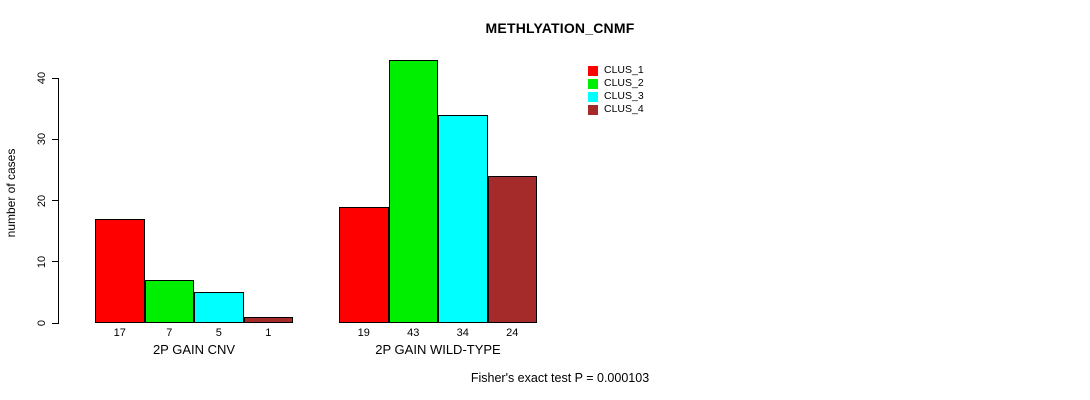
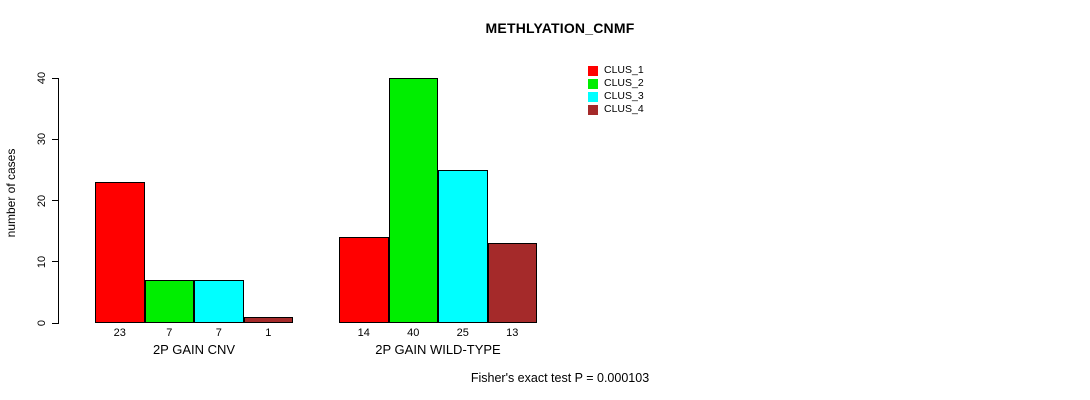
CLUS_1/2P GAIN CNV: 17 -> 23
CLUS_3/2P GAIN CNV: 5 -> 7
CLUS_1/2P GAIN WILD-TYPE: 19 -> 14
CLUS_2/2P GAIN WILD-TYPE: 43 -> 40
CLUS_3/2P GAIN WILD-TYPE: 34 -> 25
CLUS_4/2P GAIN WILD-TYPE: 24 -> 13
